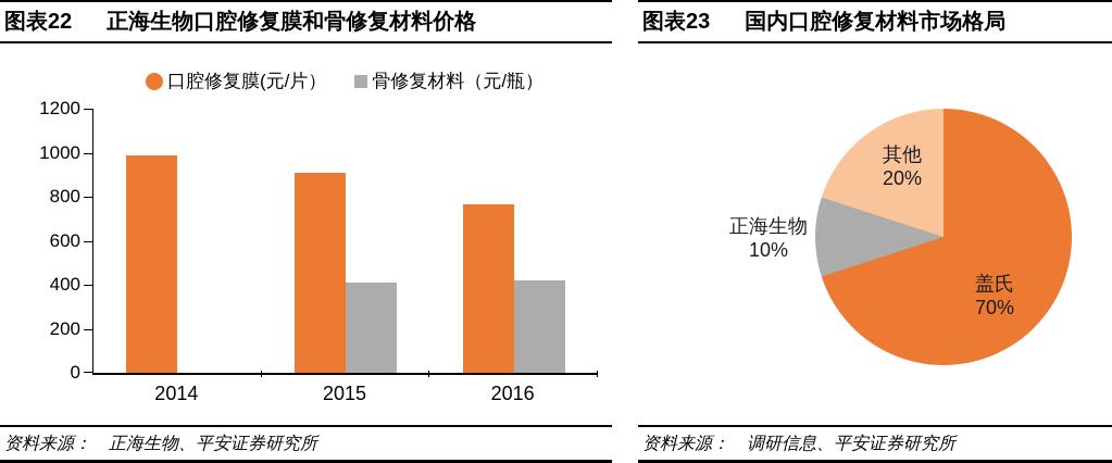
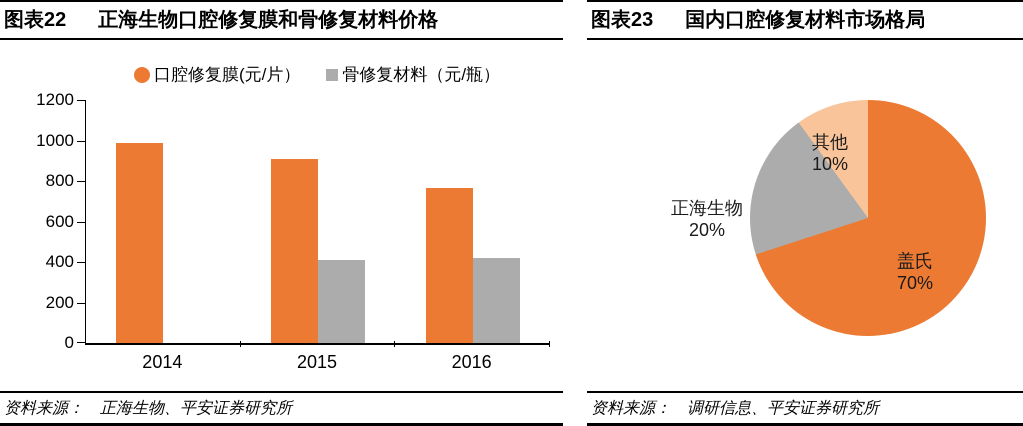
国内口腔修复材料市场格局/正海生物: 10% -> 20%
国内口腔修复材料市场格局/其他: 20% -> 10%
